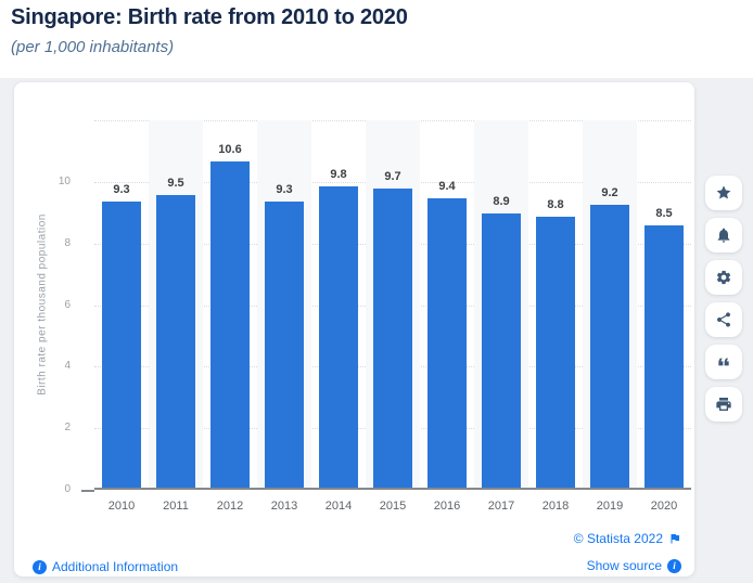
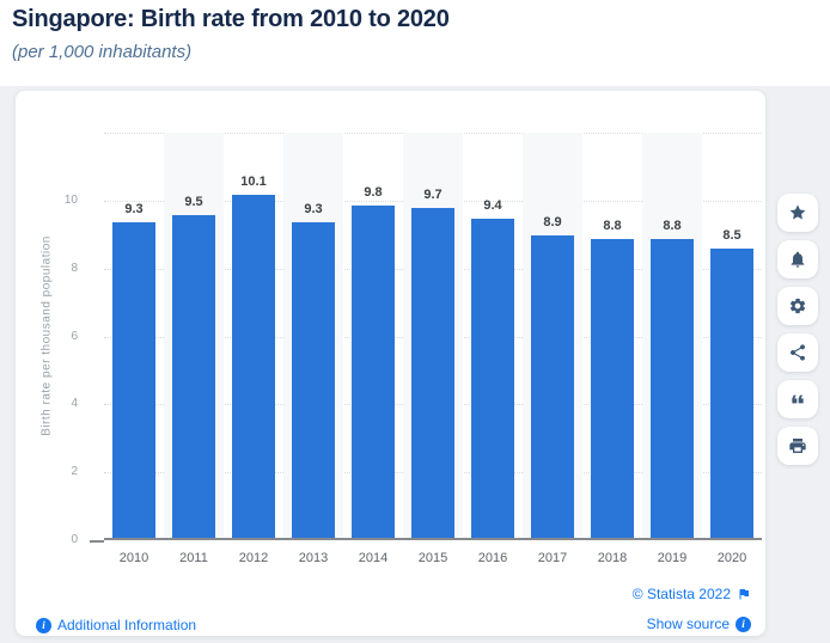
2012: 10.6 -> 10.1
2019: 9.2 -> 8.8
